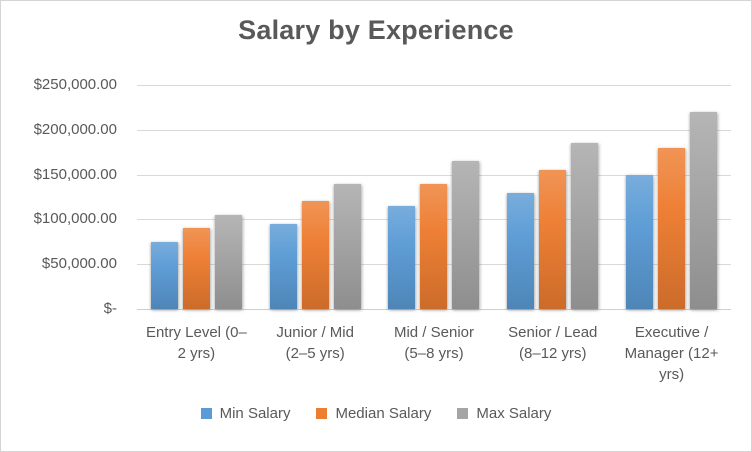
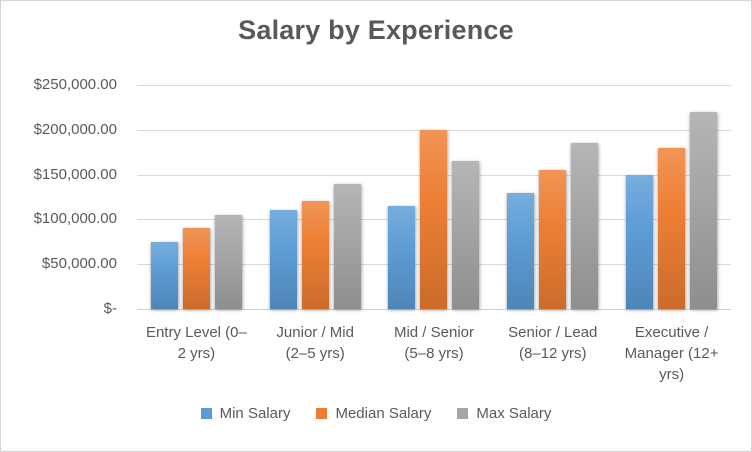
Min Salary/Junior / Mid (2–5 yrs): $100000 -> $110000
Median Salary/Mid / Senior (5–8 yrs): $140000 -> $200000
